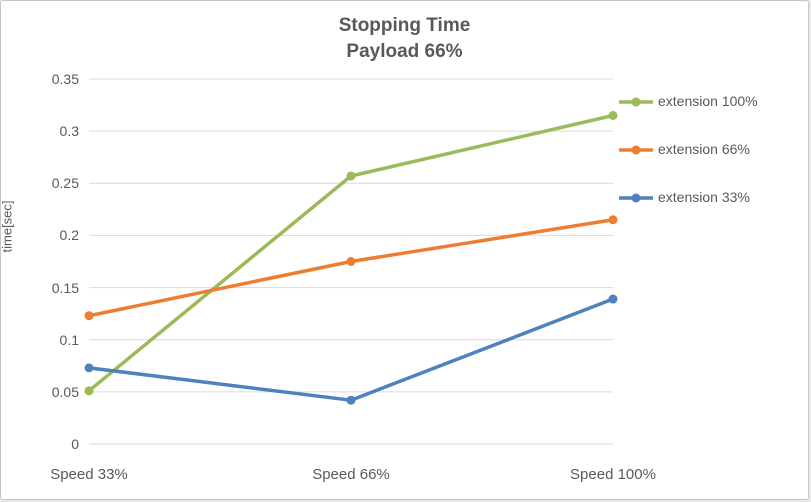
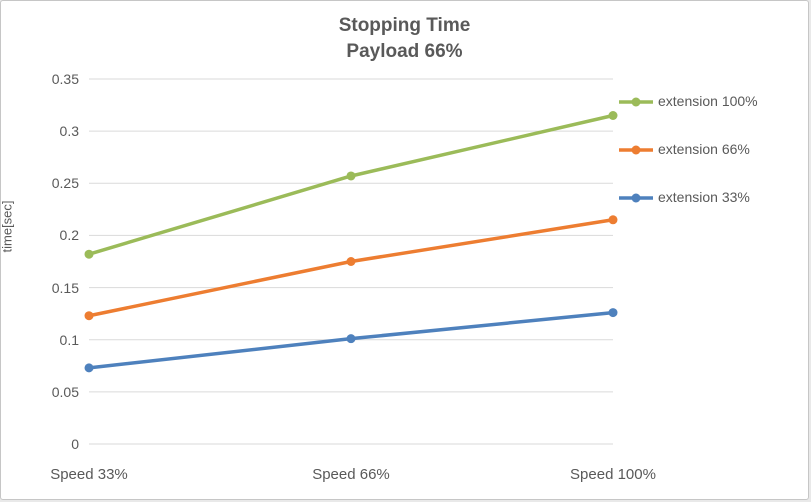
extension 100%/Speed 33%: 0.051 -> 0.182
extension 33%/Speed 66%: 0.042 -> 0.101
extension 33%/Speed 100%: 0.139 -> 0.126
